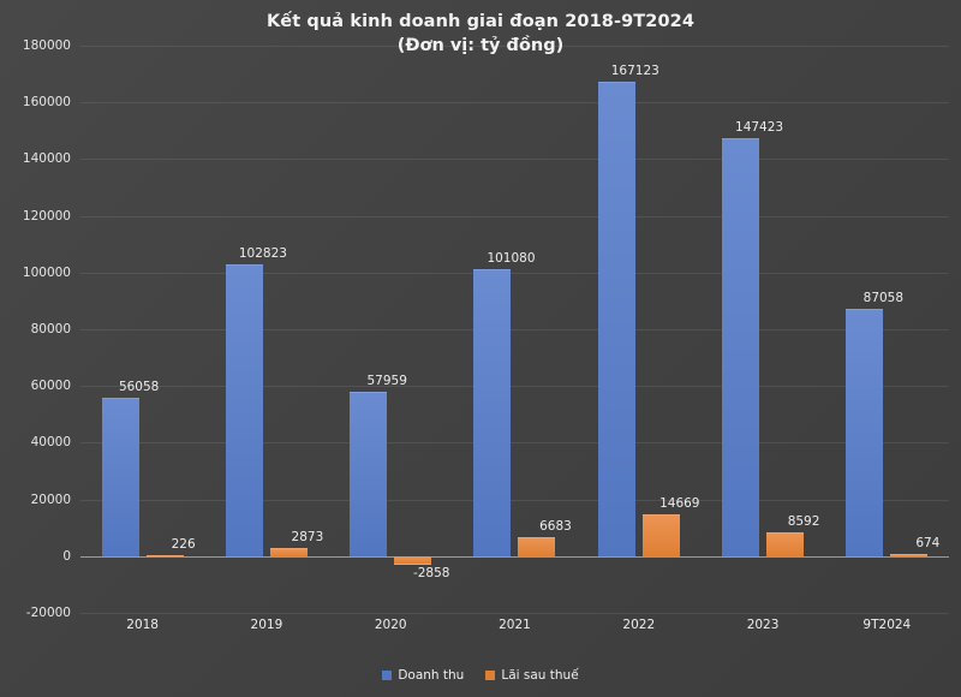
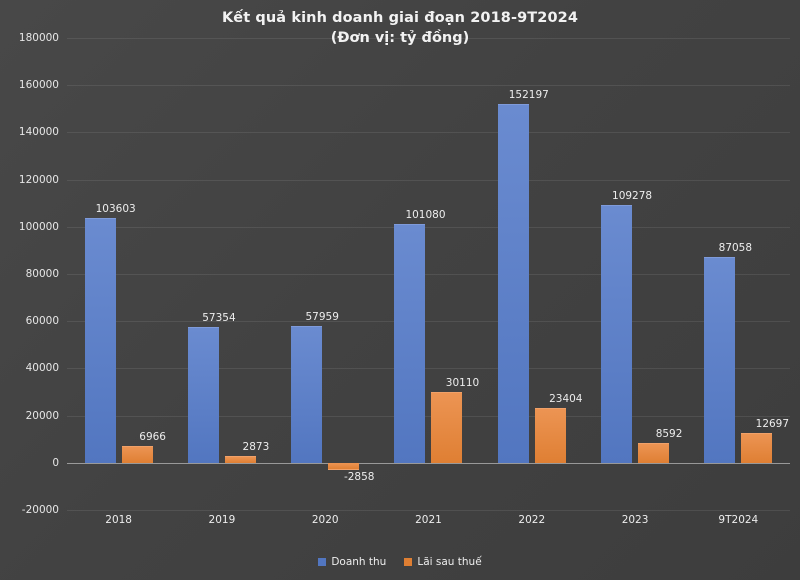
Doanh thu/2018: 56058 -> 103603
Lãi sau thuế/2018: 226 -> 6966
Doanh thu/2019: 102823 -> 57354
Lãi sau thuế/2021: 6683 -> 30110
Doanh thu/2022: 167123 -> 152197
Lãi sau thuế/2022: 14669 -> 23404
Doanh thu/2023: 147423 -> 109278
Lãi sau thuế/9T2024: 674 -> 12697
